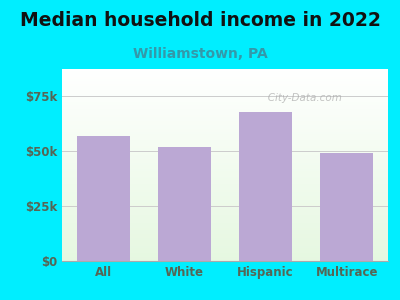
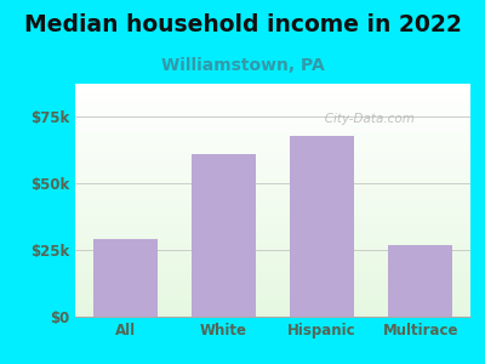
All: $57k -> $29k
White: $52k -> $61k
Multirace: $49k -> $27k
